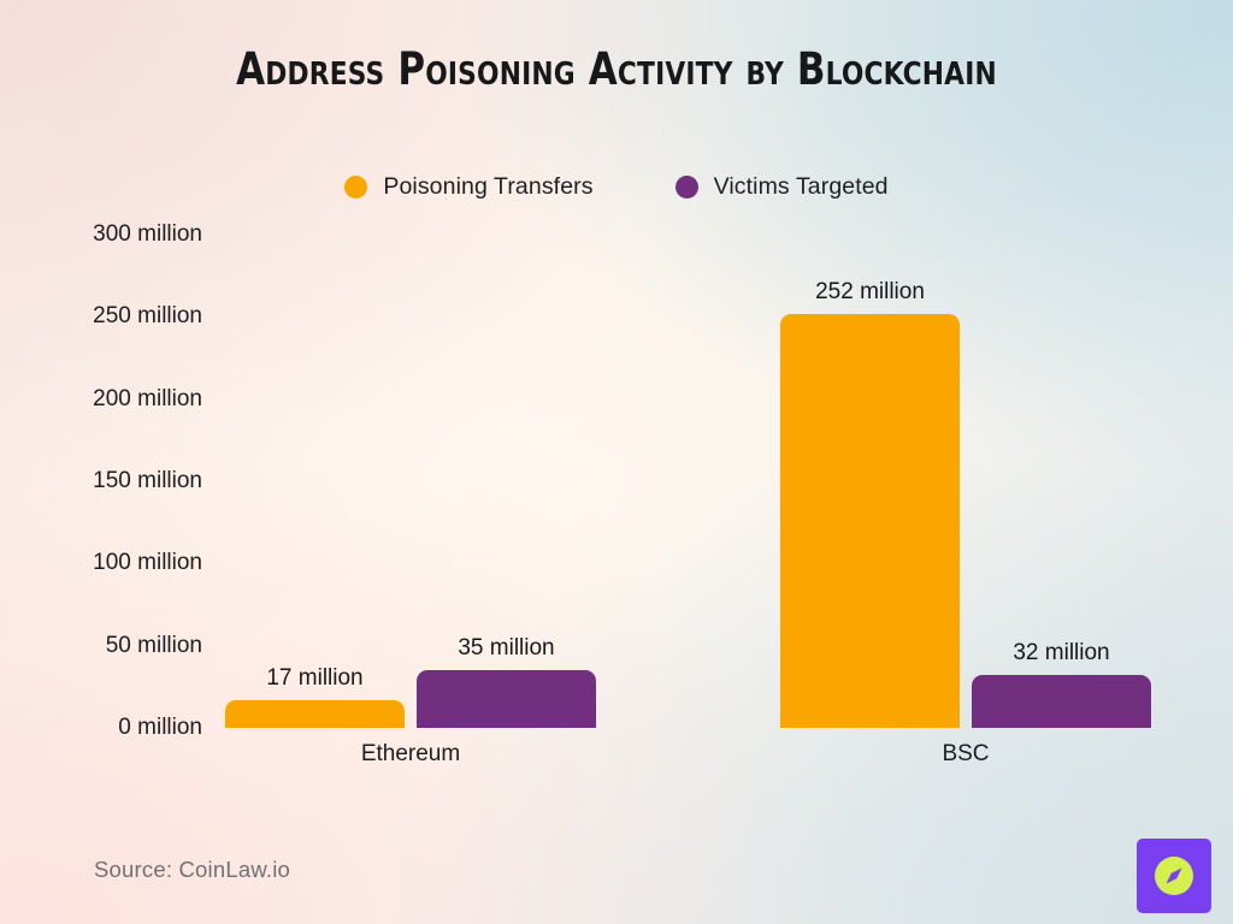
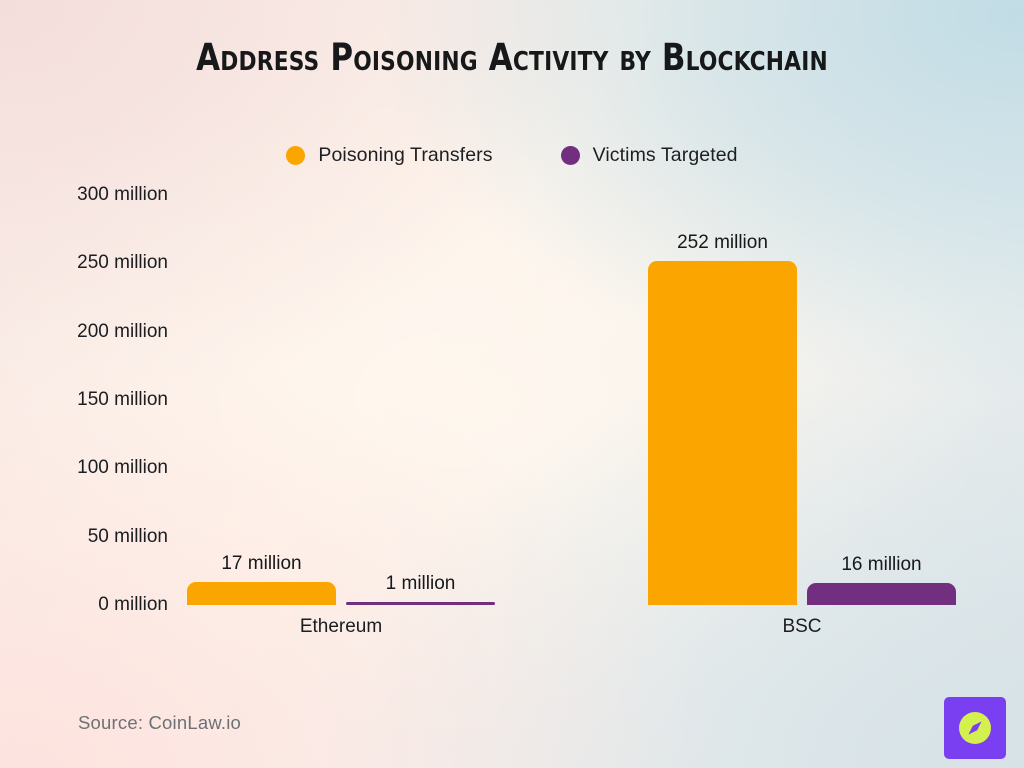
Victims Targeted/Ethereum: 35 -> 1
Victims Targeted/BSC: 32 -> 16
